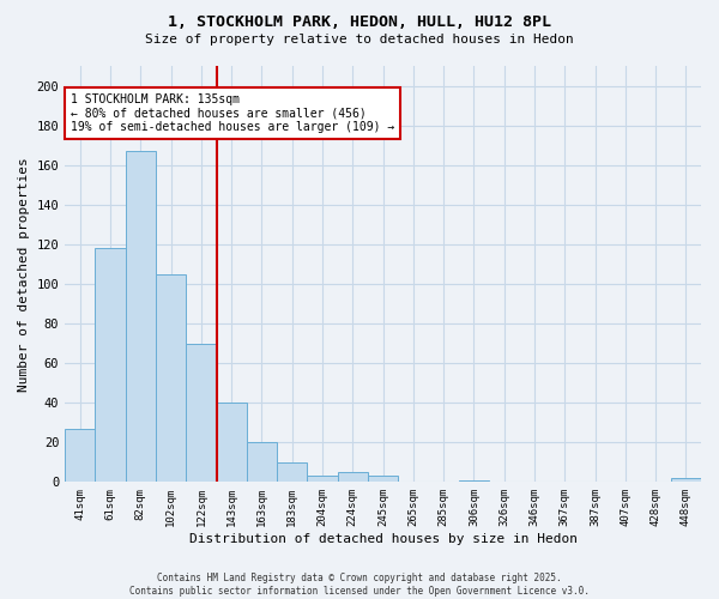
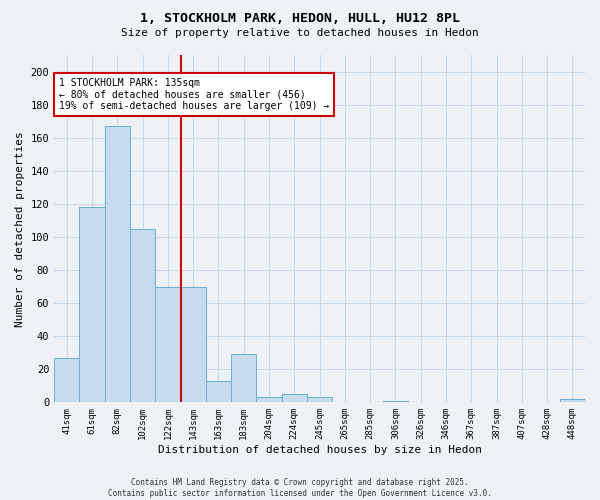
143sqm: 40 -> 70
163sqm: 20 -> 13
183sqm: 10 -> 29
